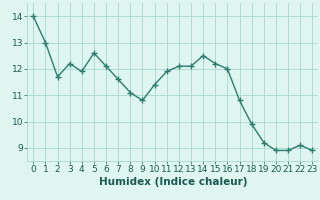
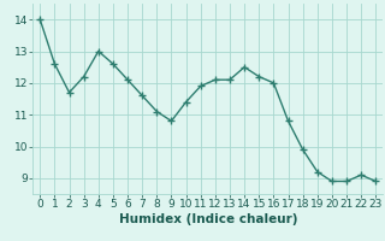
1: 13.0 -> 12.6
4: 11.9 -> 13.0
